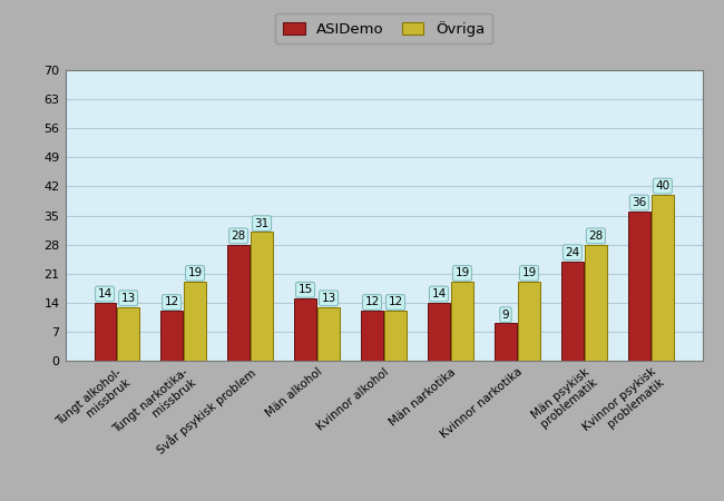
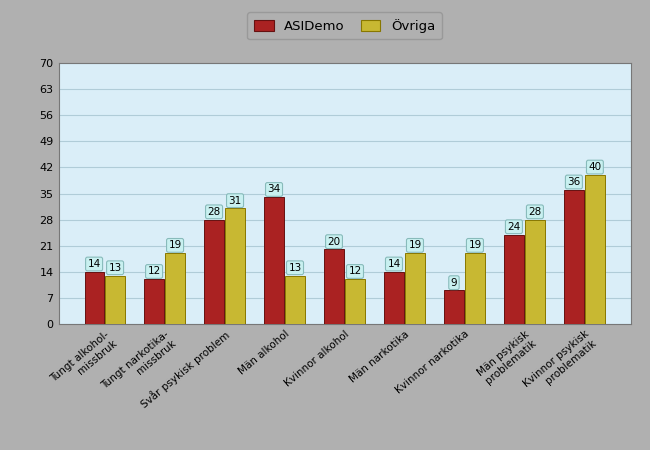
ASIDemo/Män alkohol: 15 -> 34
ASIDemo/Kvinnor alkohol: 12 -> 20
